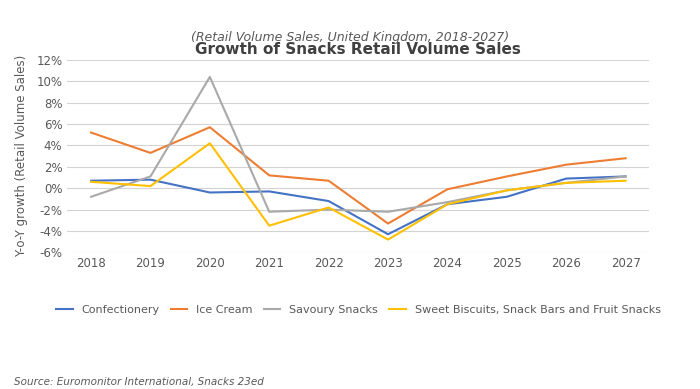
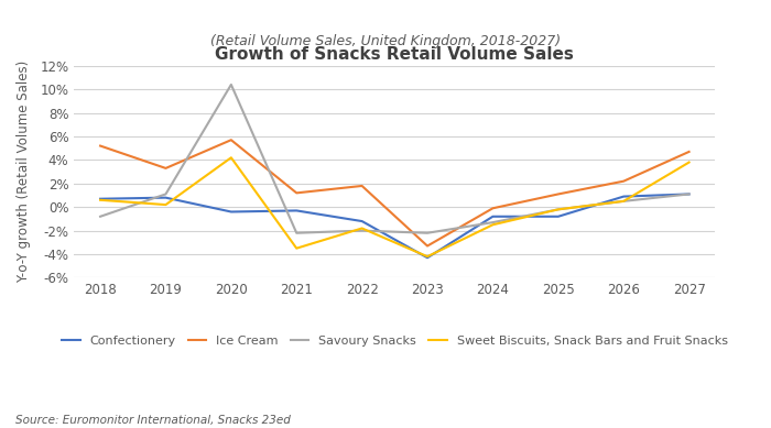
Ice Cream/2022: 0.7% -> 1.8%
Sweet Biscuits, Snack Bars and Fruit Snacks/2023: -4.8% -> -4.2%
Confectionery/2024: -1.5% -> -0.8%
Ice Cream/2027: 2.8% -> 4.7%
Sweet Biscuits, Snack Bars and Fruit Snacks/2027: 0.7% -> 3.8%
